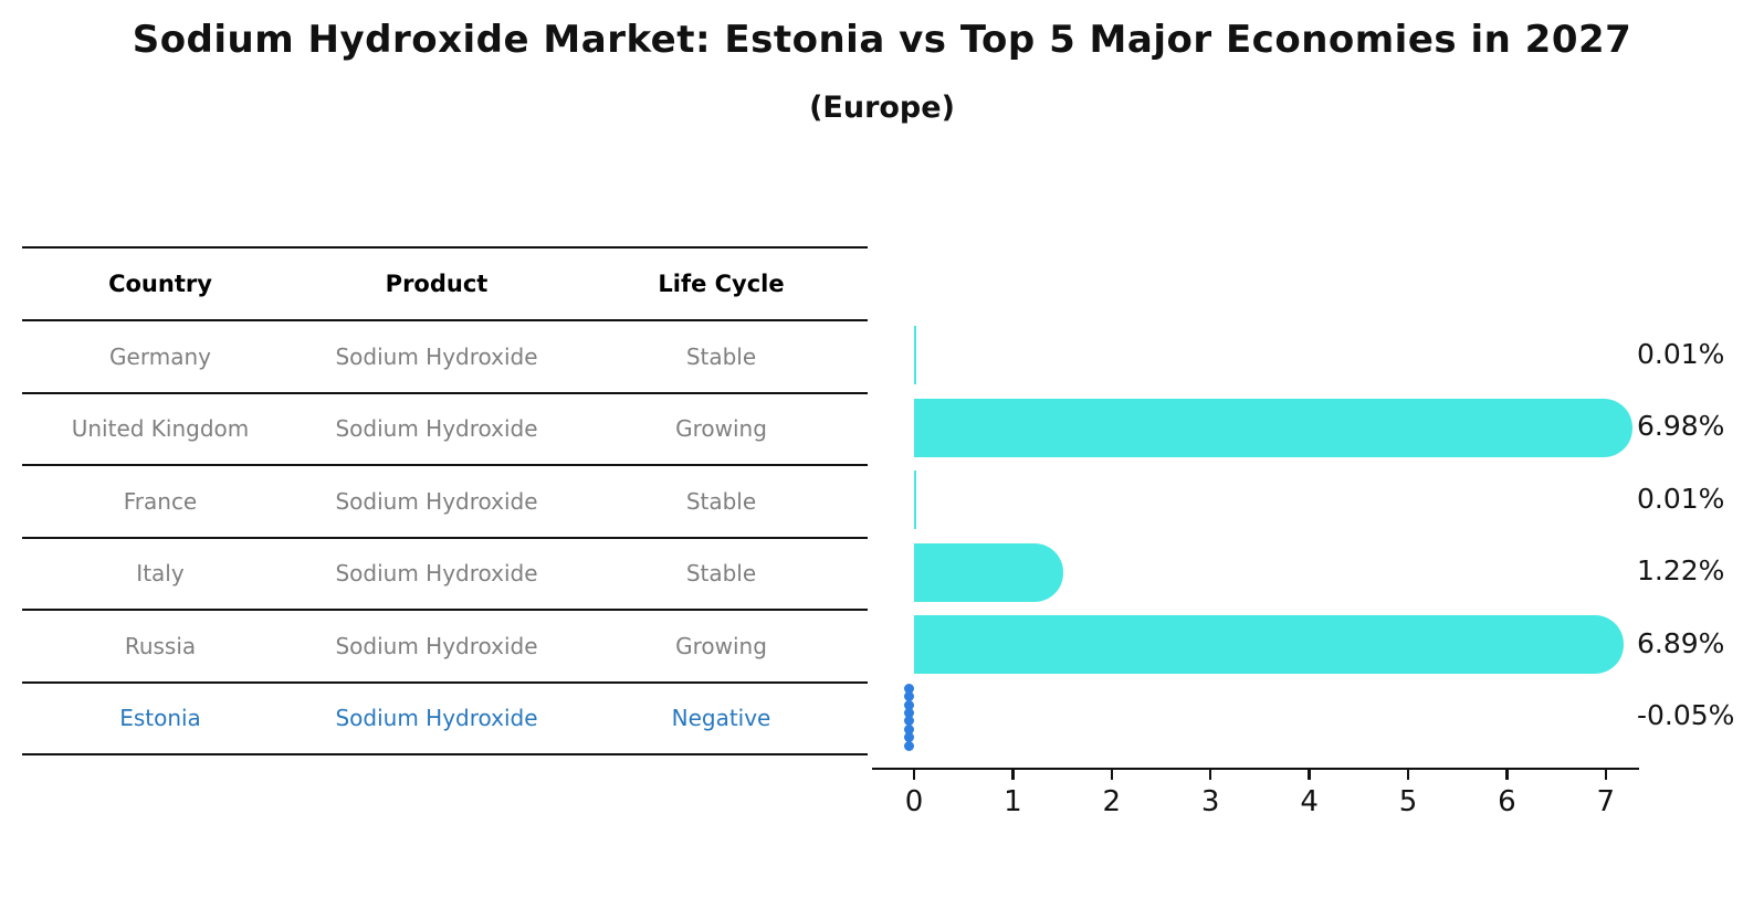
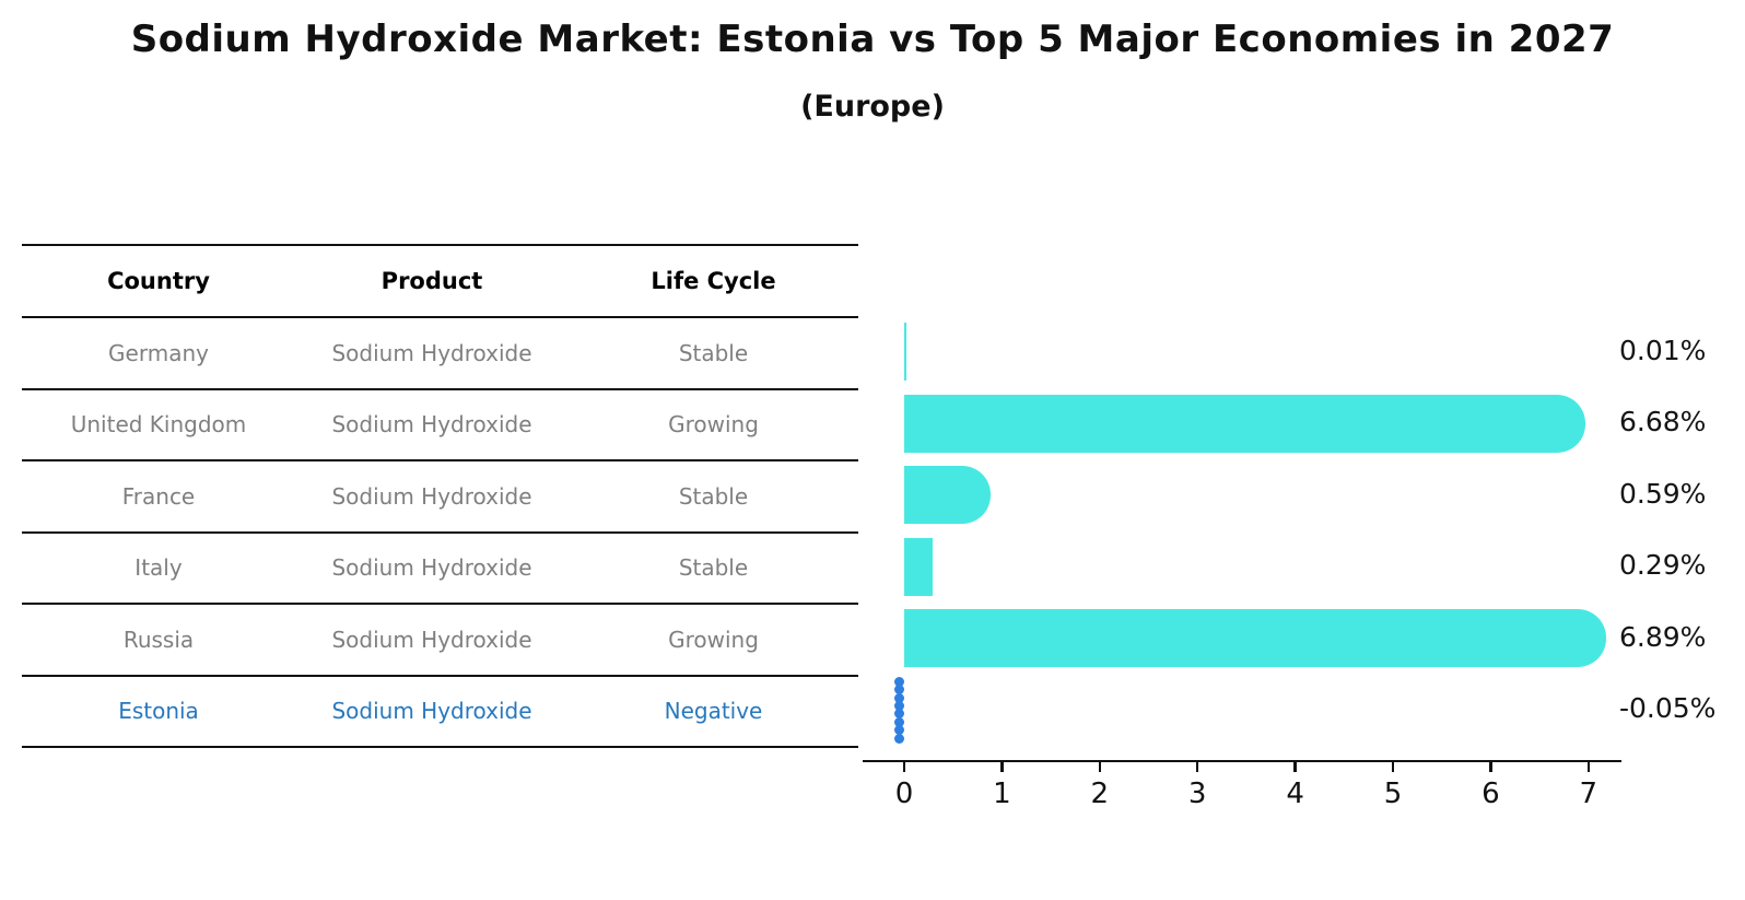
United Kingdom: 6.98% -> 6.68%
France: 0.01% -> 0.59%
Italy: 1.22% -> 0.29%
